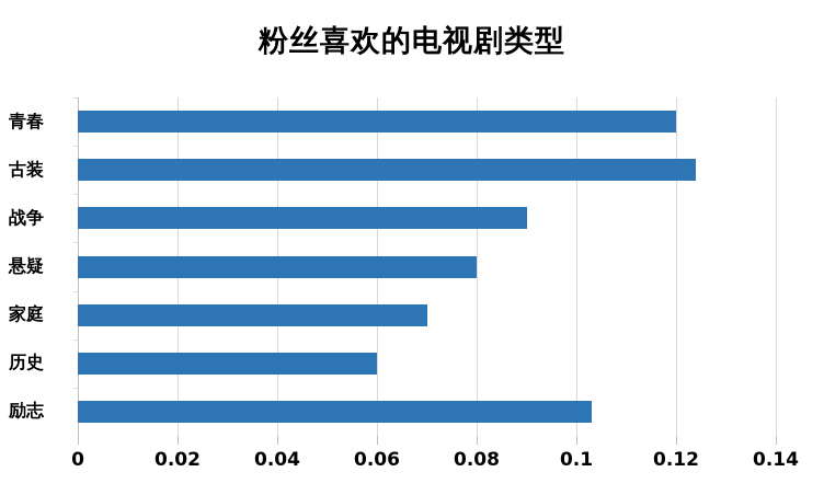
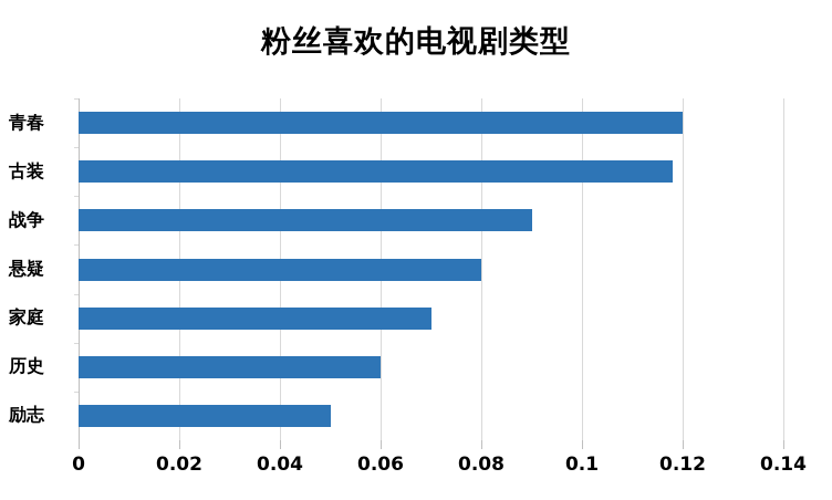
古装: 0.124 -> 0.118
励志: 0.103 -> 0.050
